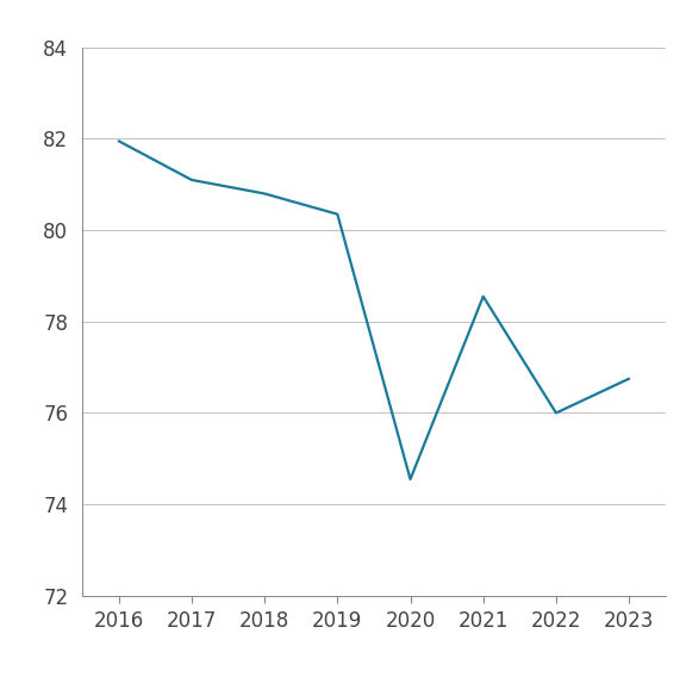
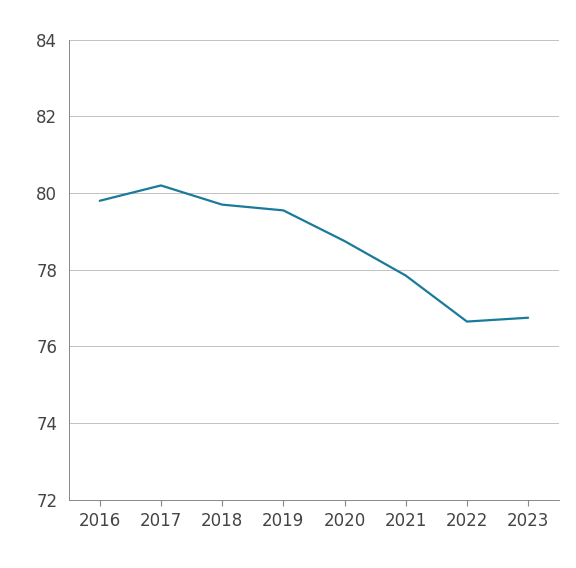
2016: 81.95 -> 79.80
2017: 81.10 -> 80.20
2018: 80.80 -> 79.70
2019: 80.35 -> 79.55
2020: 74.55 -> 78.75
2021: 78.55 -> 77.85
2022: 76.00 -> 76.65
